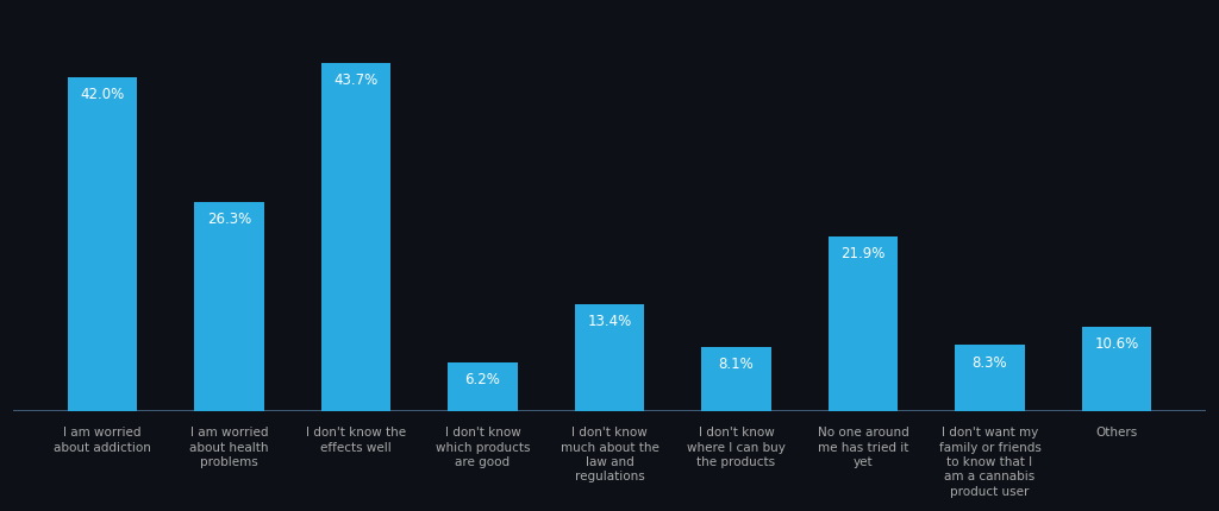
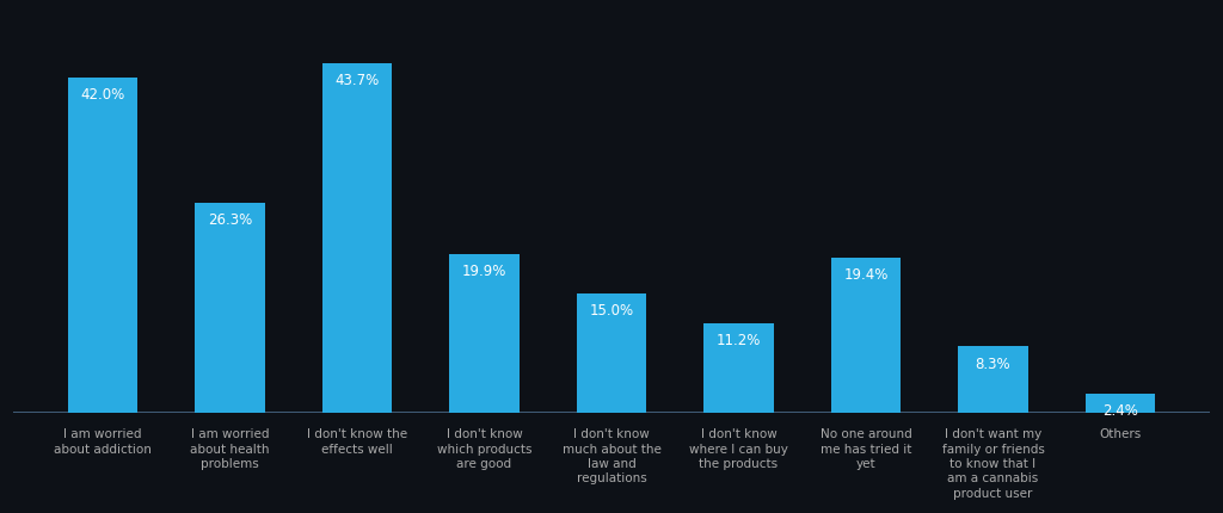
I don't know which products are good: 6.2% -> 19.9%
I don't know much about the law and regulations: 13.4% -> 15.0%
I don't know where I can buy the products: 8.1% -> 11.2%
No one around me has tried it yet: 21.9% -> 19.4%
Others: 10.6% -> 2.4%
